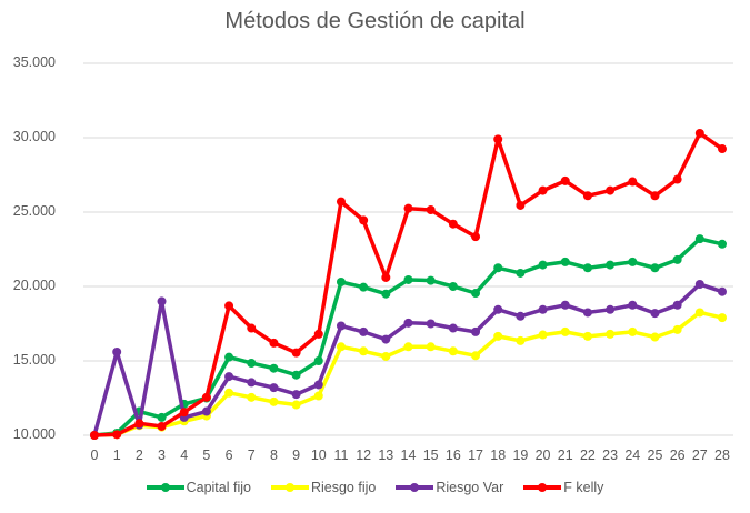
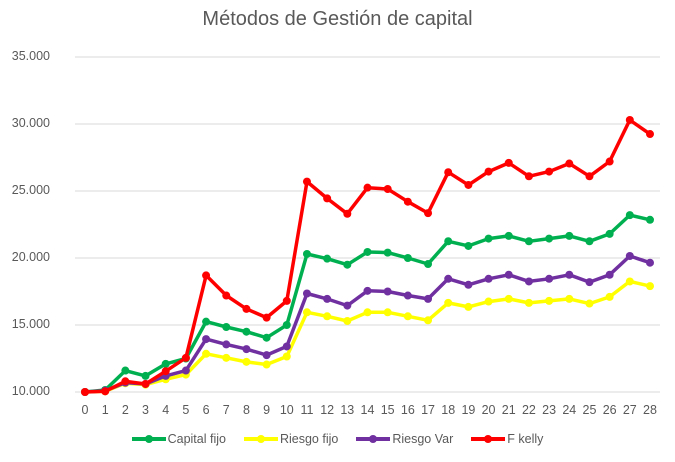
Riesgo Var/1: 15600 -> 10100
Riesgo Var/3: 19000 -> 10600
F kelly/13: 20600 -> 23300
F kelly/18: 29900 -> 26400
